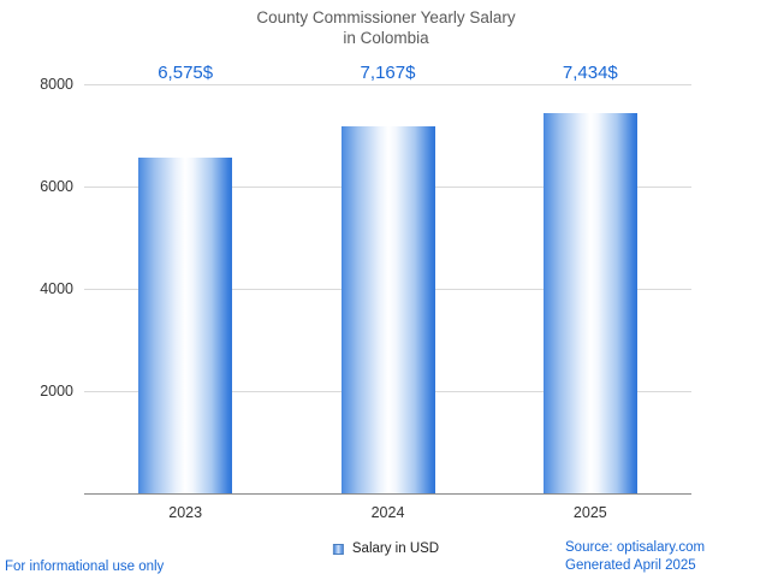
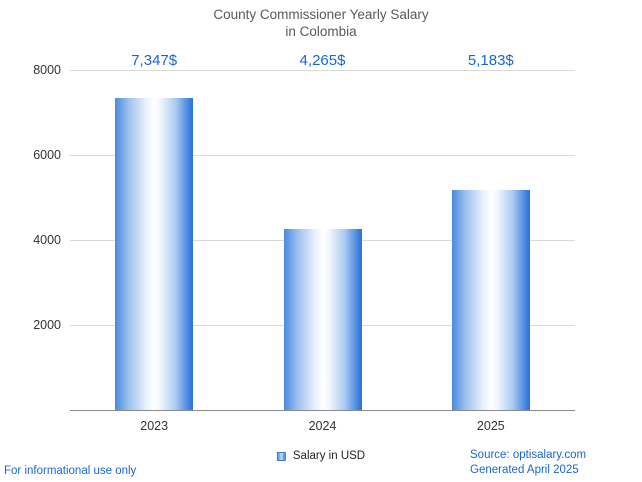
2023: 6,575 -> 7,347
2024: 7,167 -> 4,265
2025: 7,434 -> 5,183
